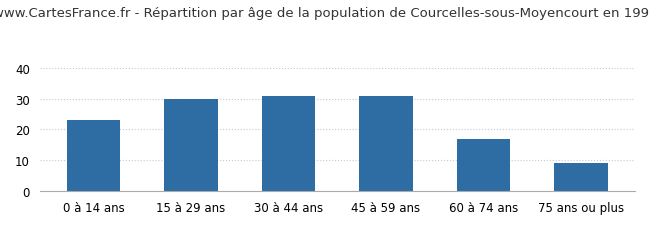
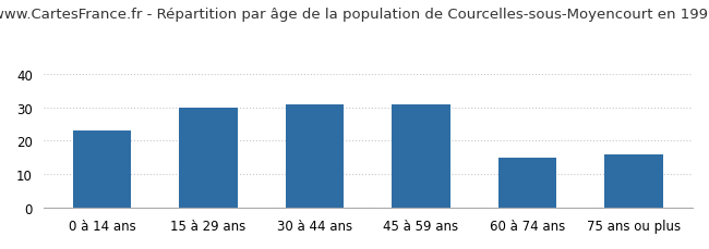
60 à 74 ans: 17 -> 15
75 ans ou plus: 9 -> 16
